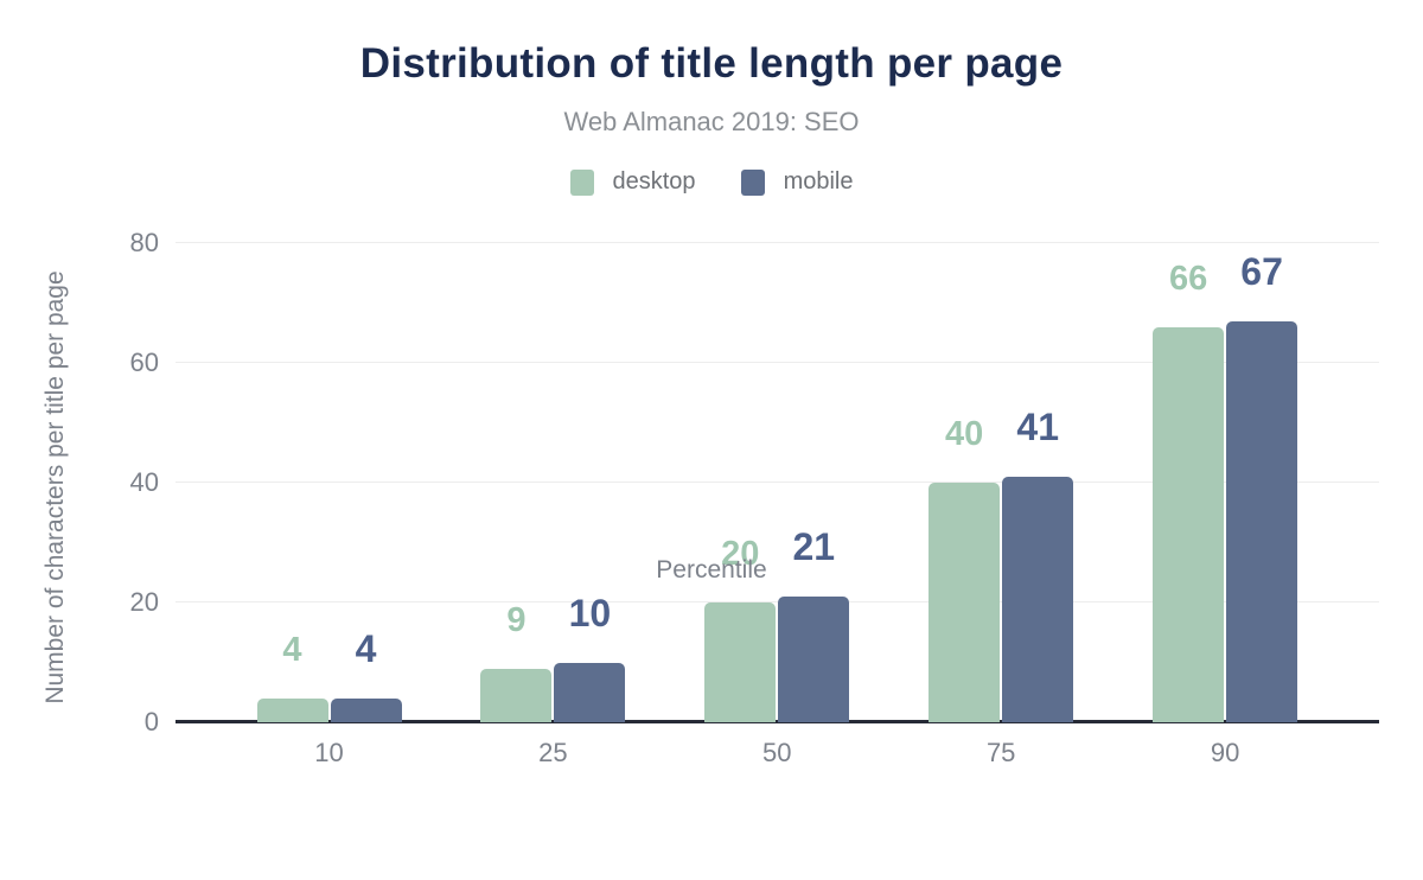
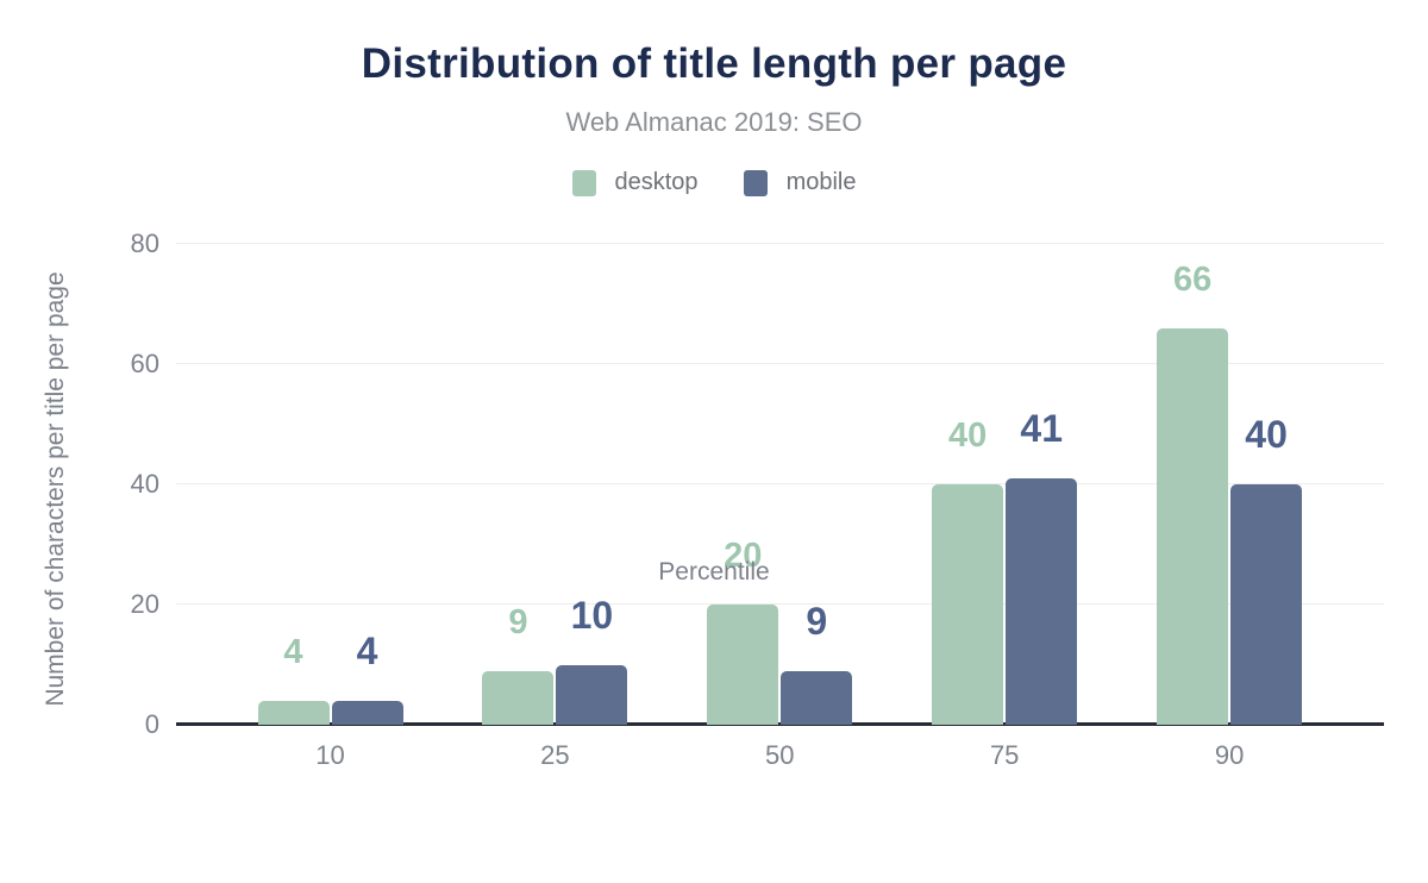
mobile/50: 21 -> 9
mobile/90: 67 -> 40
